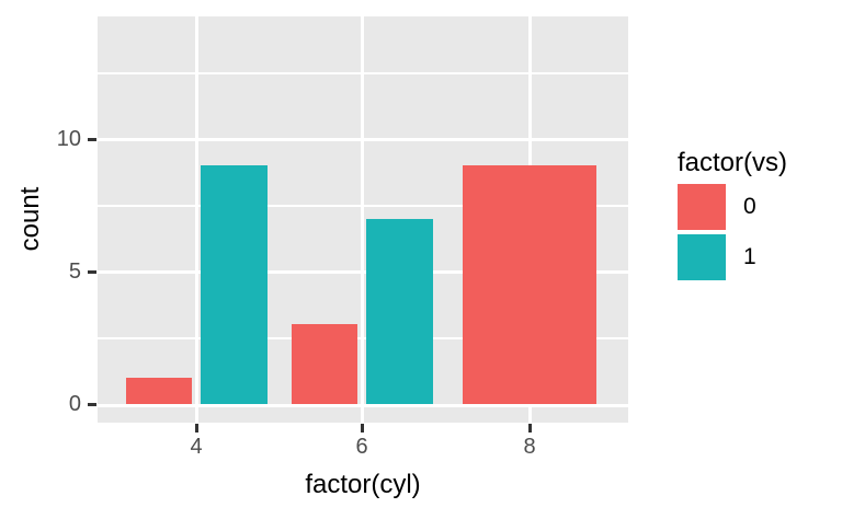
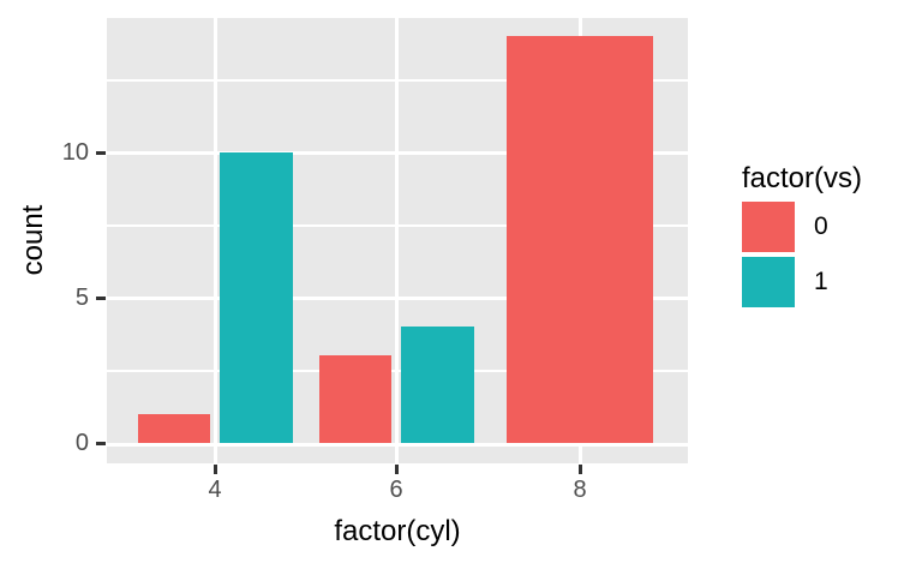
1/4: 9 -> 10
1/6: 7 -> 4
0/8: 9 -> 14
